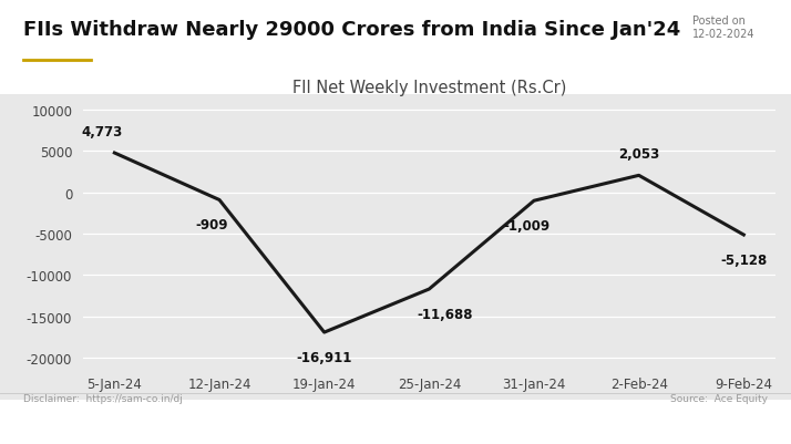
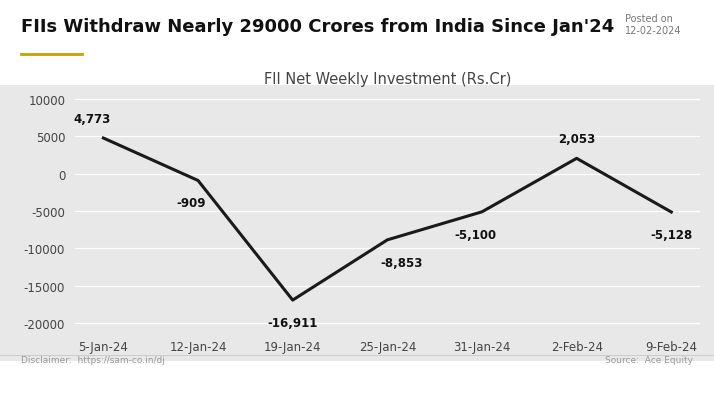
25-Jan-24: -11,688 -> -8,853
31-Jan-24: -1,009 -> -5,100
